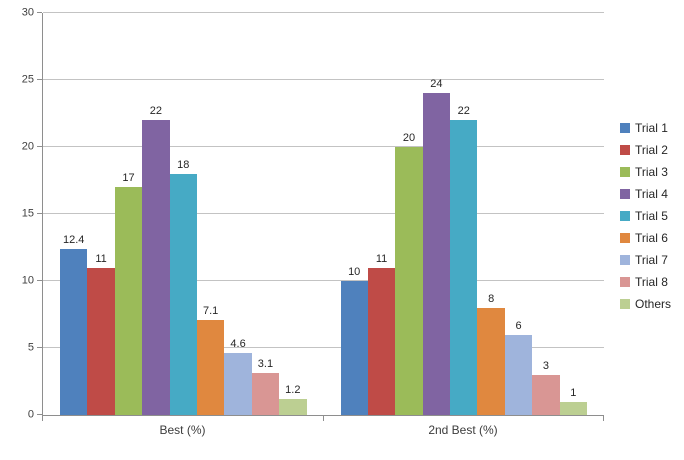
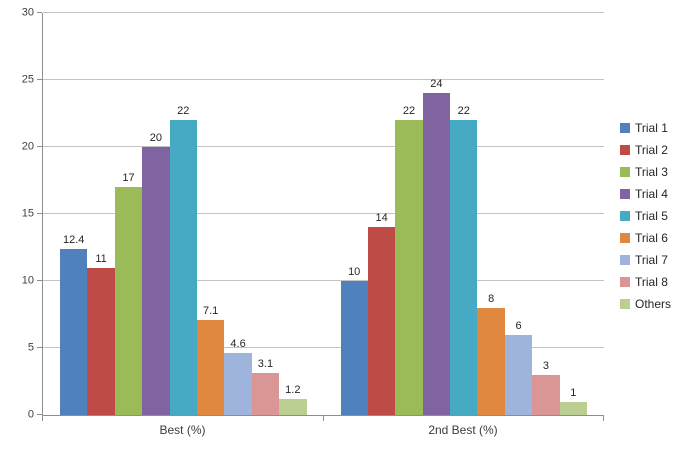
Trial 4/Best (%): 22 -> 20
Trial 5/Best (%): 18 -> 22
Trial 2/2nd Best (%): 11 -> 14
Trial 3/2nd Best (%): 20 -> 22
